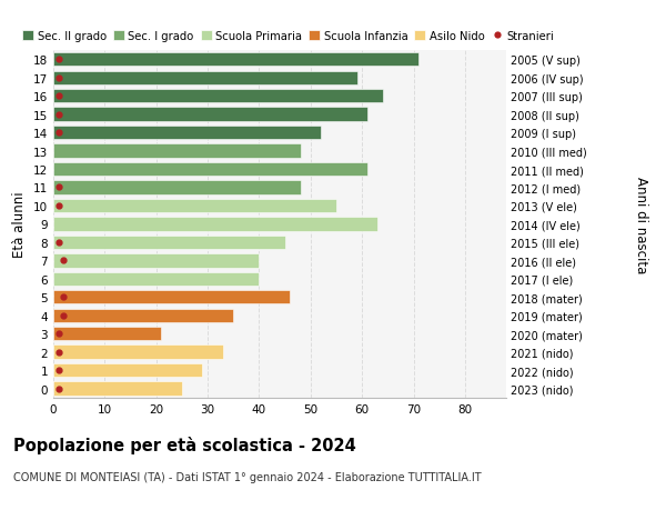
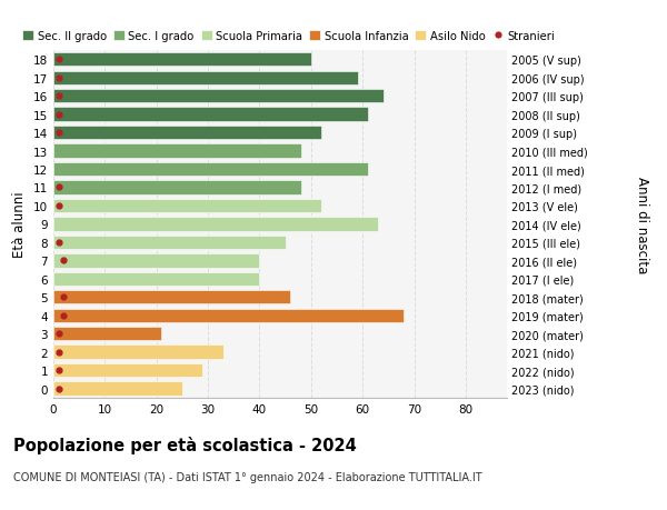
18: 71 -> 50
10: 55 -> 52
4: 35 -> 68
